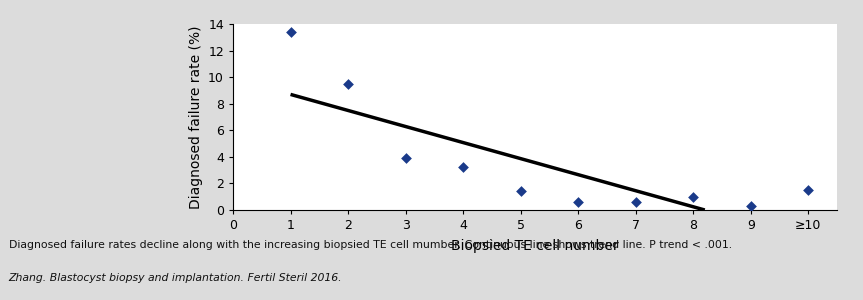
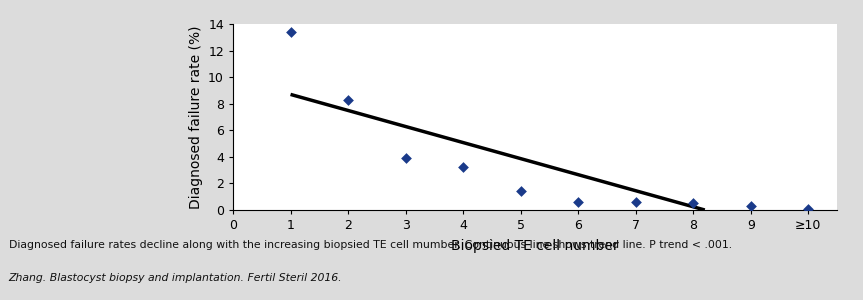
2: 9.5 -> 8.3
8: 1.0 -> 0.5
≥10: 1.5 -> 0.1
